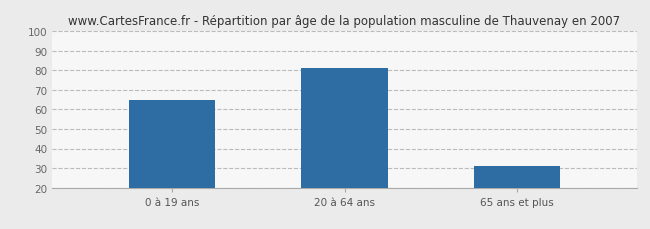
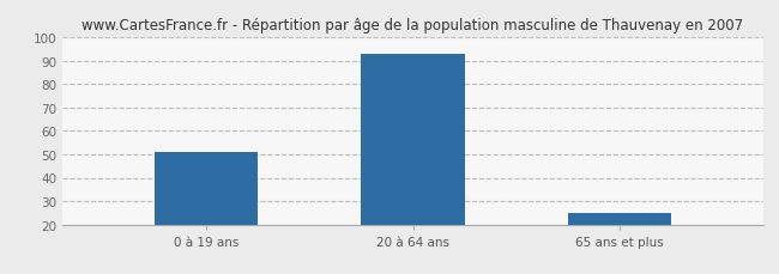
0 à 19 ans: 65 -> 51
20 à 64 ans: 81 -> 93
65 ans et plus: 31 -> 25
